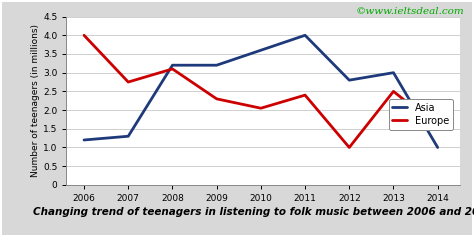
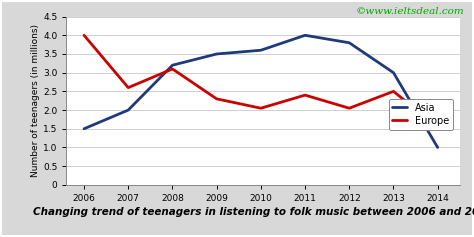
Asia/2006: 1.2 -> 1.5
Asia/2007: 1.3 -> 2.0
Europe/2007: 2.75 -> 2.60
Asia/2009: 3.2 -> 3.5
Asia/2012: 2.8 -> 3.8
Europe/2012: 1.00 -> 2.05
